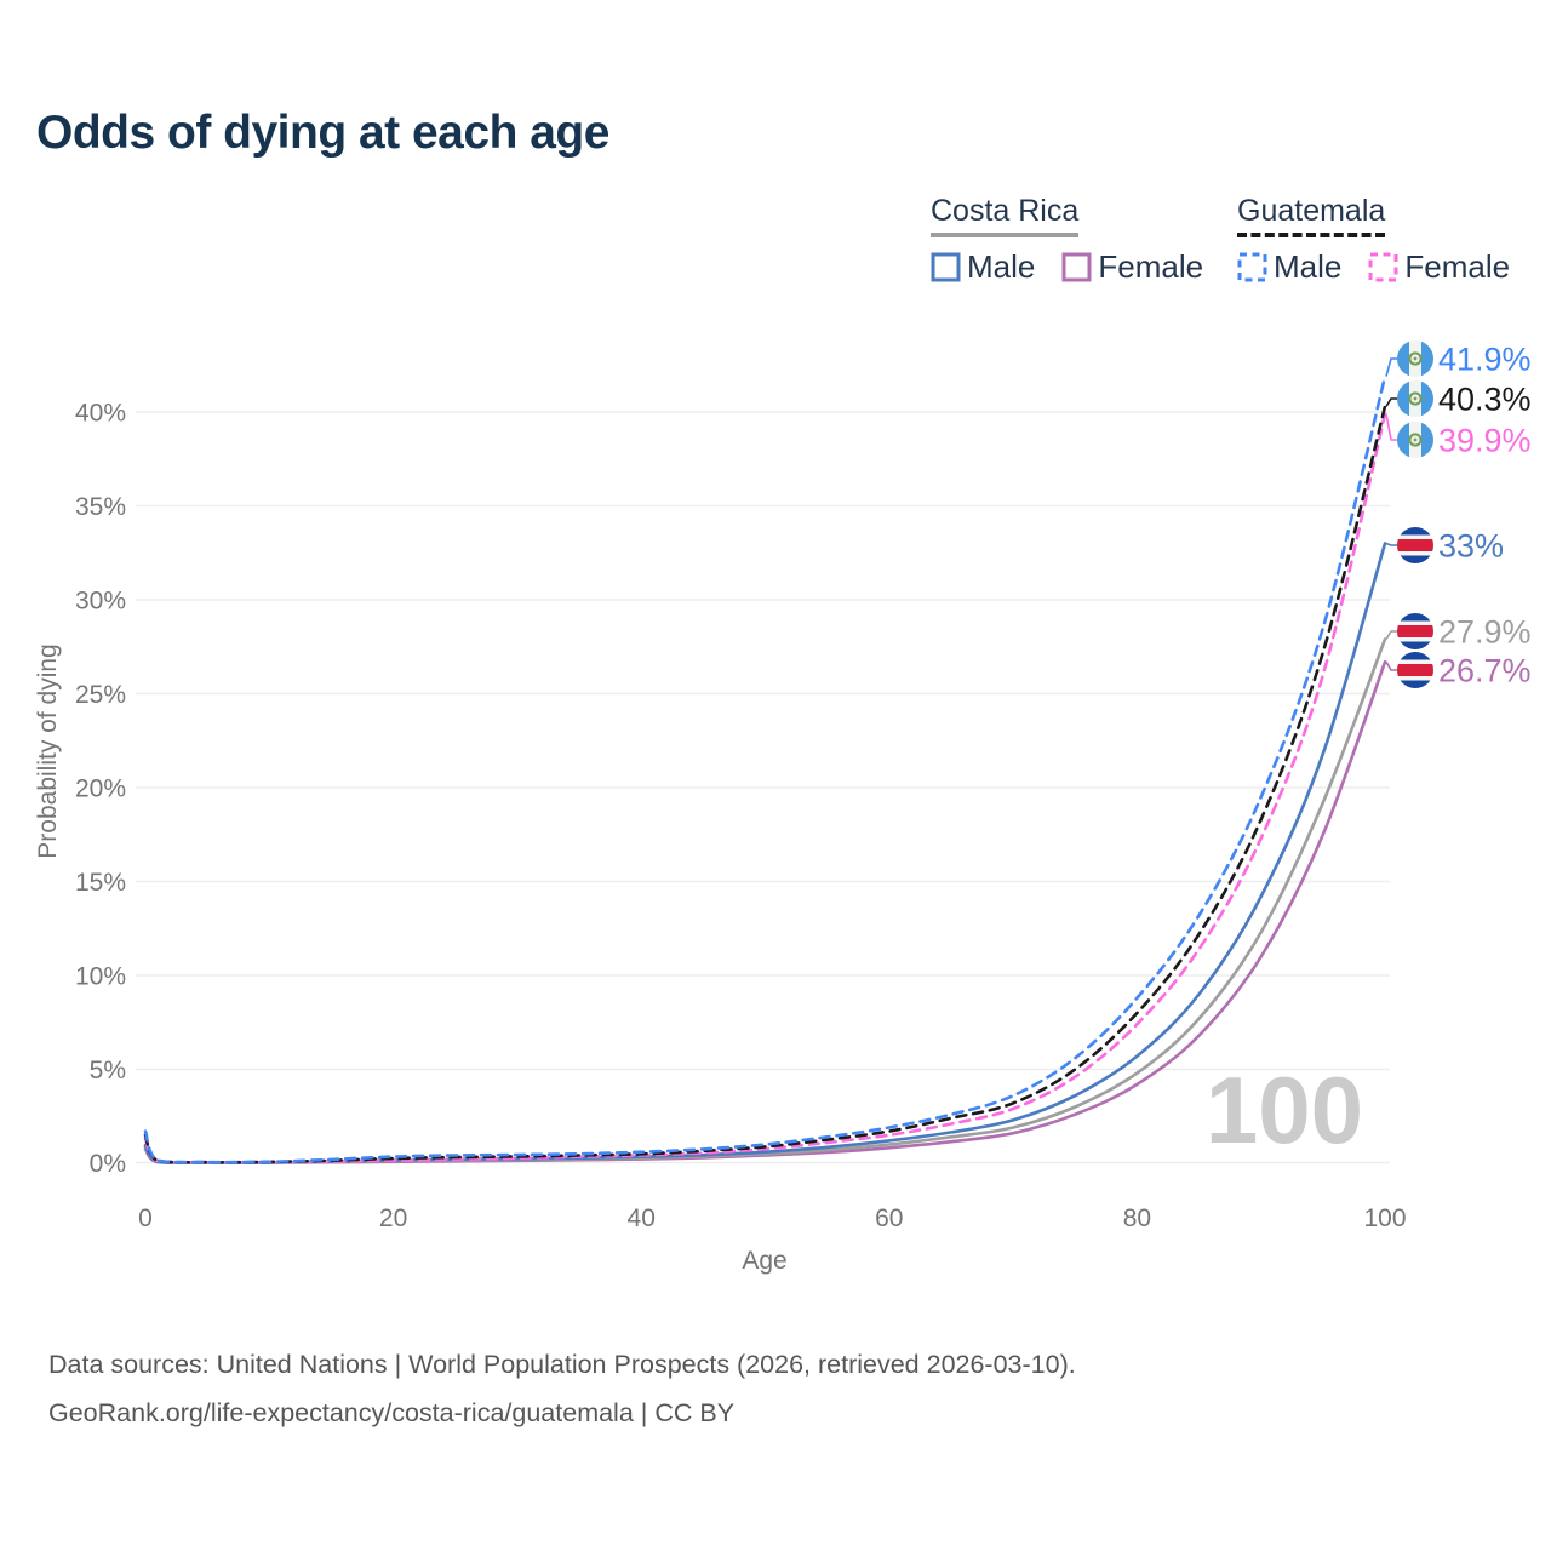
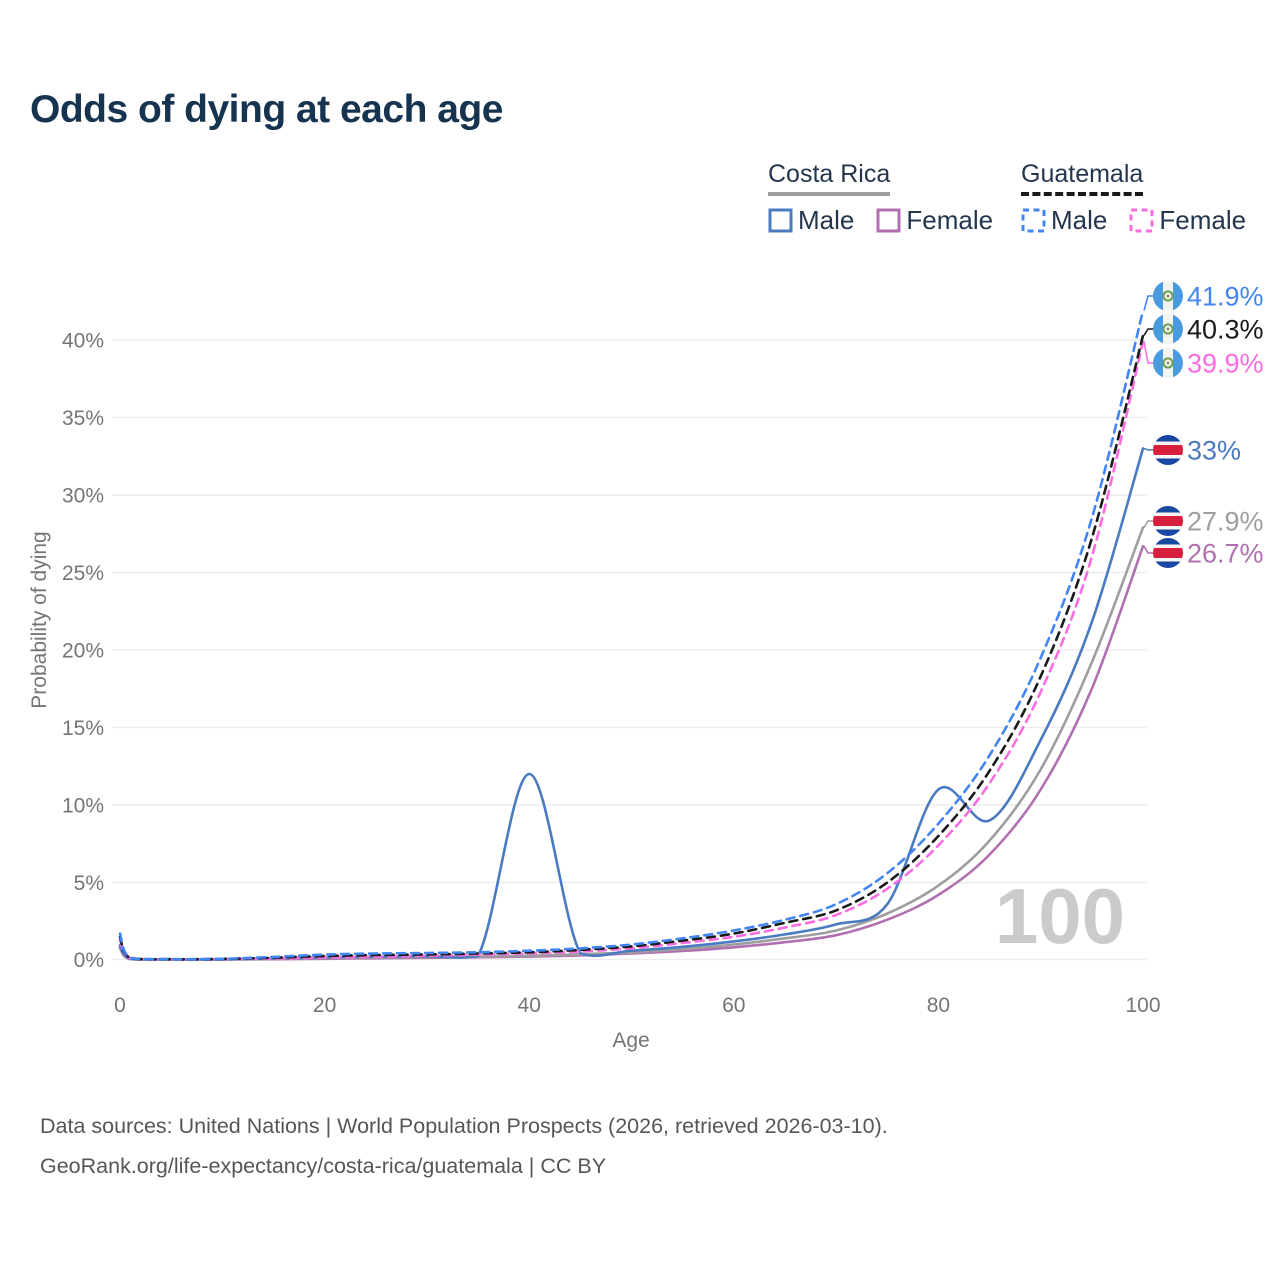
Costa Rica Male/40: 0.3% -> 12.0%
Costa Rica Male/80: 5.7% -> 11.0%
